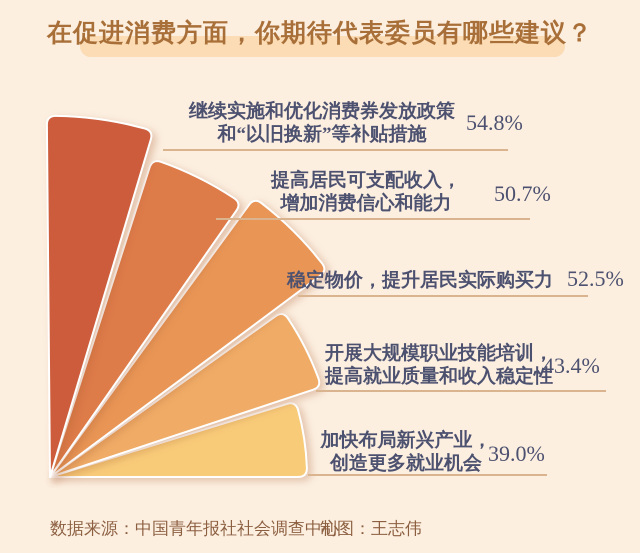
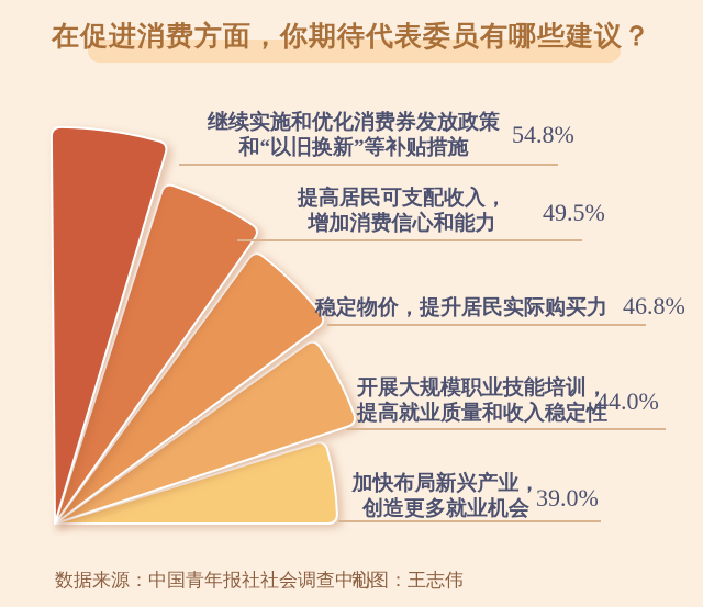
提高居民可支配收入，增加消费信心和能力: 50.7% -> 49.5%
稳定物价，提升居民实际购买力: 52.5% -> 46.8%
开展大规模职业技能培训，提高就业质量和收入稳定性: 43.4% -> 44.0%
